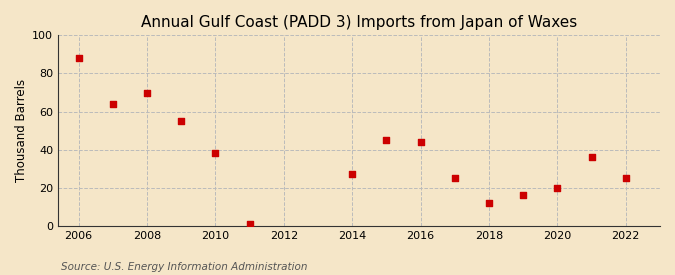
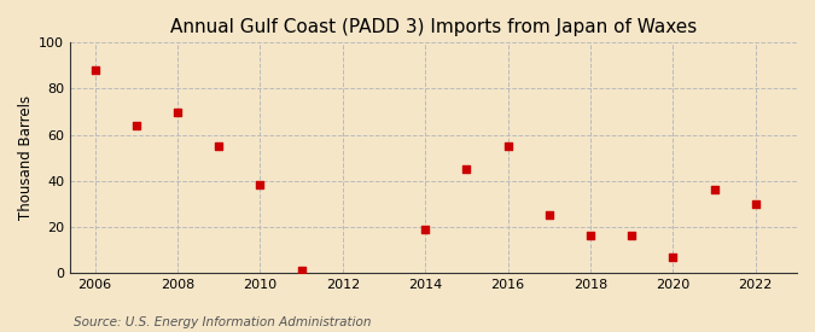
2014: 27 -> 19
2016: 44 -> 55
2018: 12 -> 16
2020: 20 -> 7
2022: 25 -> 30
